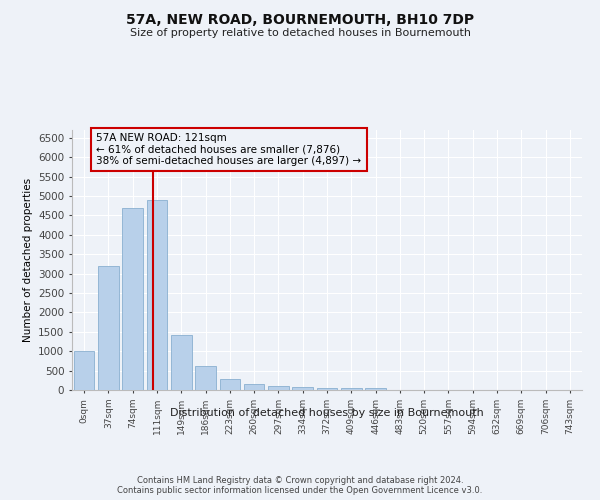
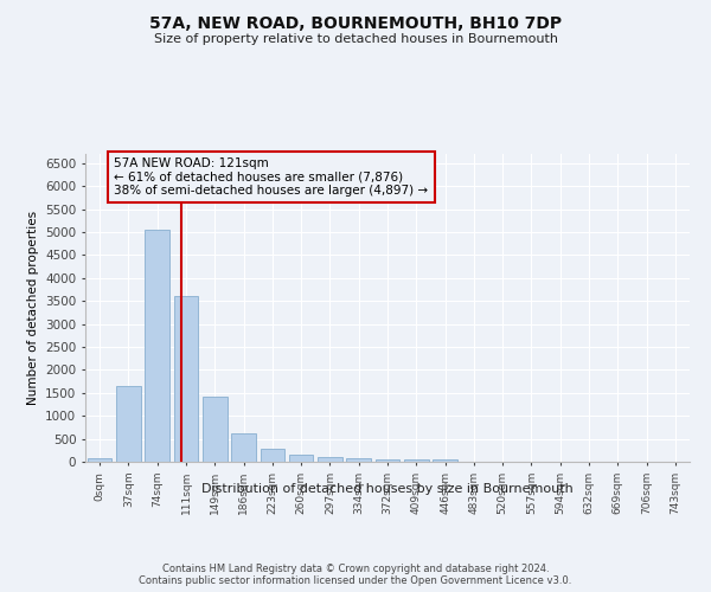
0sqm: 1000 -> 80
37sqm: 3200 -> 1650
74sqm: 4700 -> 5060
111sqm: 4900 -> 3600
